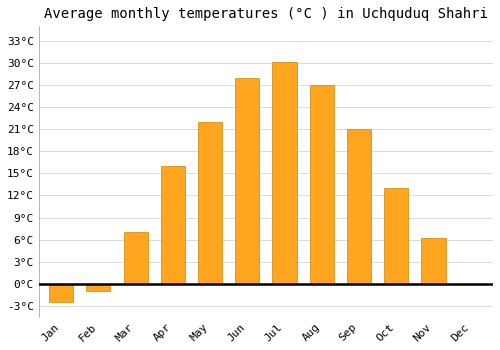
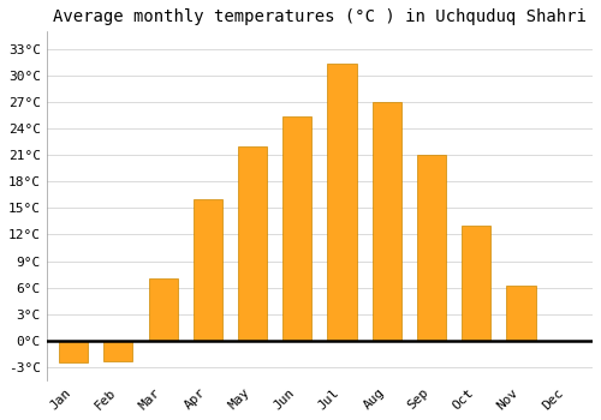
Feb: -1.0°C -> -2.4°C
Jun: 28.0°C -> 25.4°C
Jul: 30.2°C -> 31.4°C
